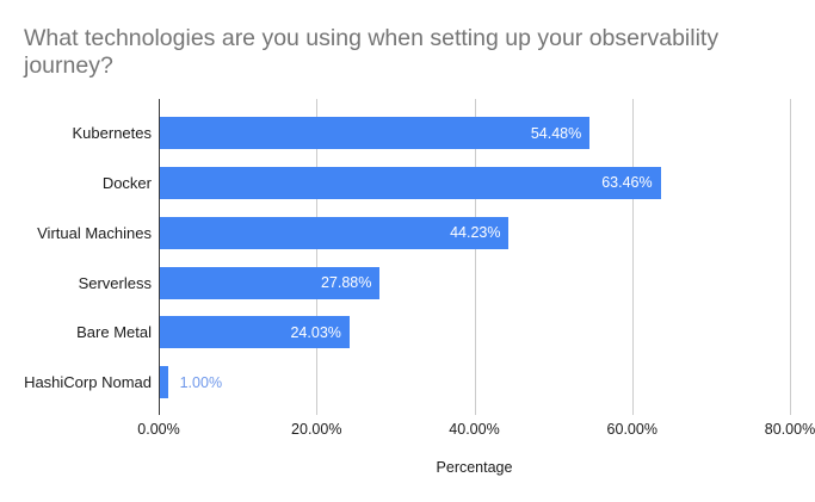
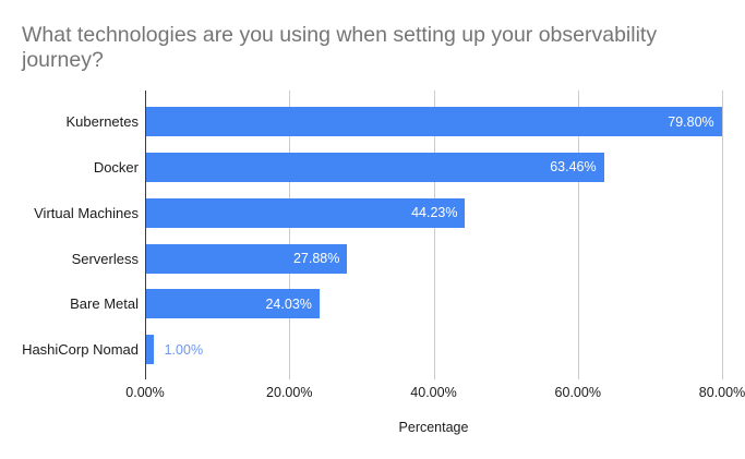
Kubernetes: 54.48% -> 79.80%
